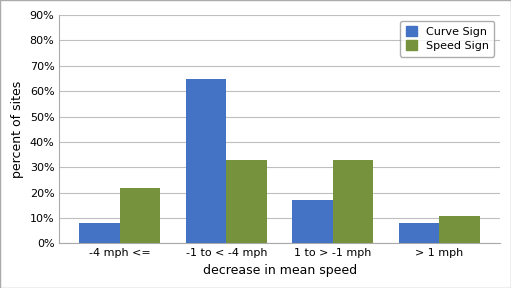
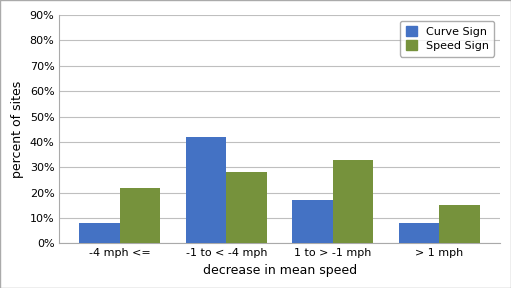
Curve Sign/-1 to < -4 mph: 65% -> 42%
Speed Sign/-1 to < -4 mph: 33% -> 28%
Speed Sign/> 1 mph: 11% -> 15%
